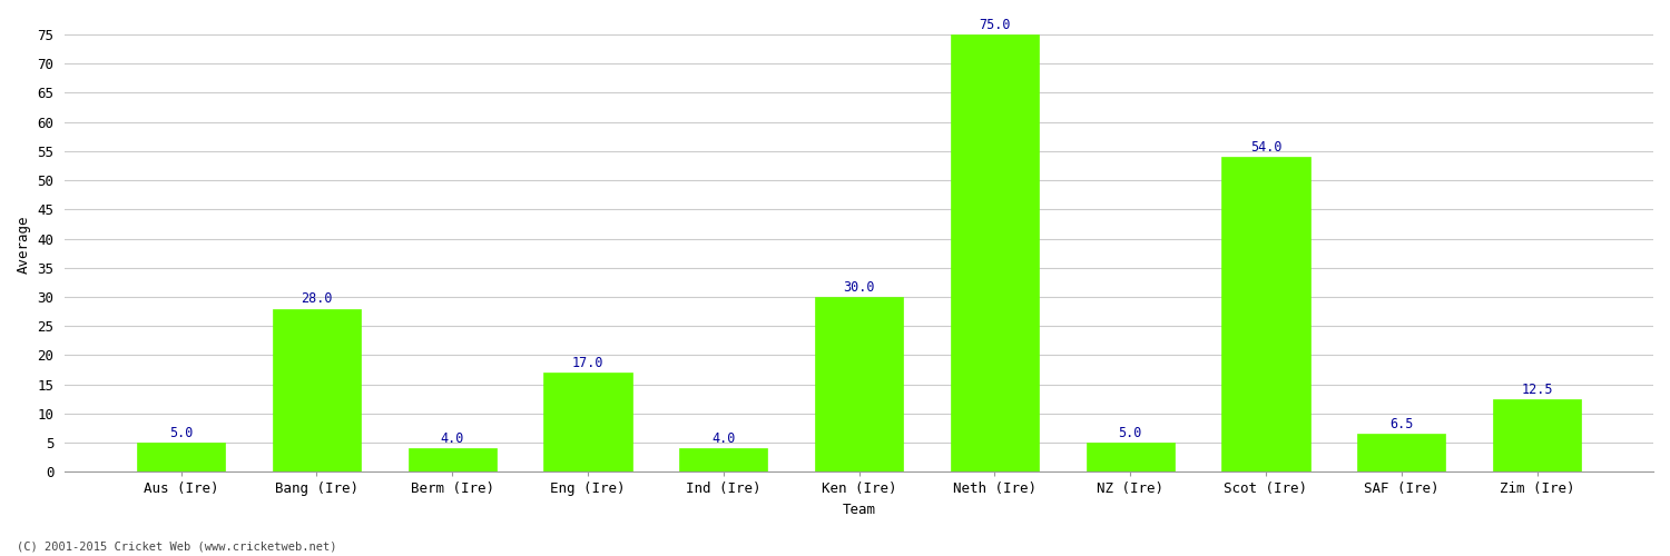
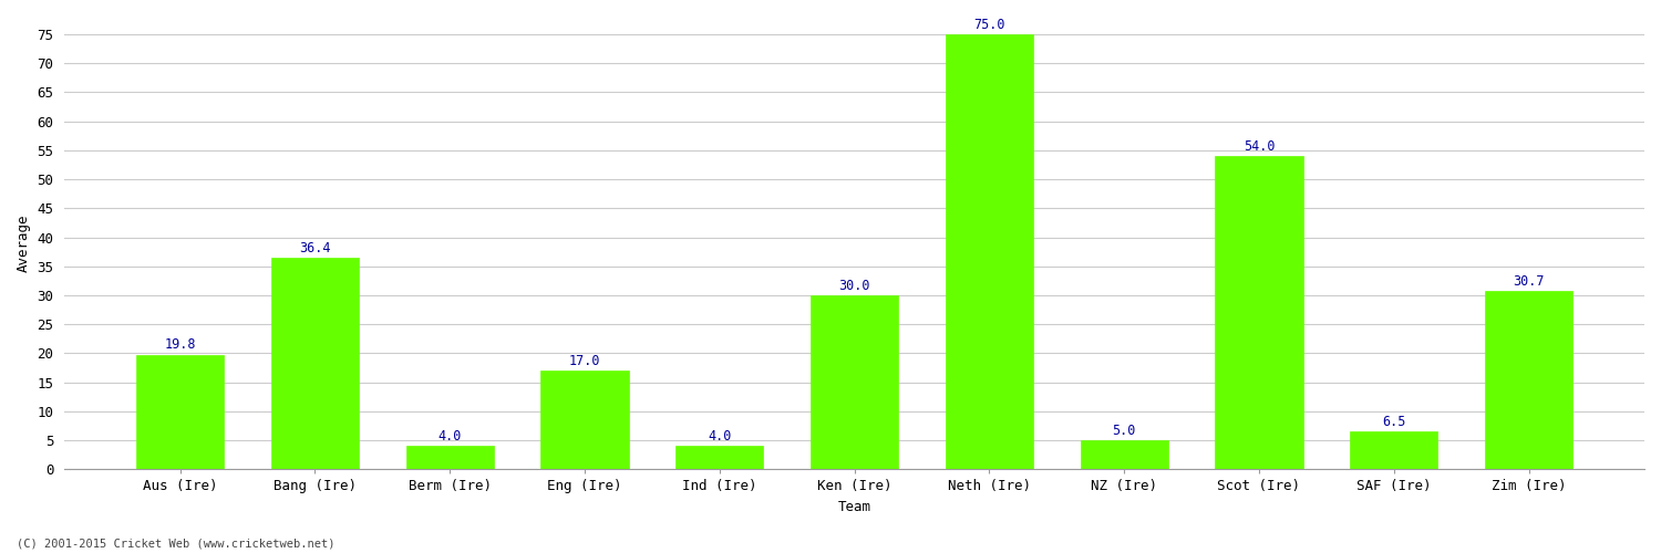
Aus (Ire): 5.0 -> 19.8
Bang (Ire): 28.0 -> 36.4
Zim (Ire): 12.5 -> 30.7
